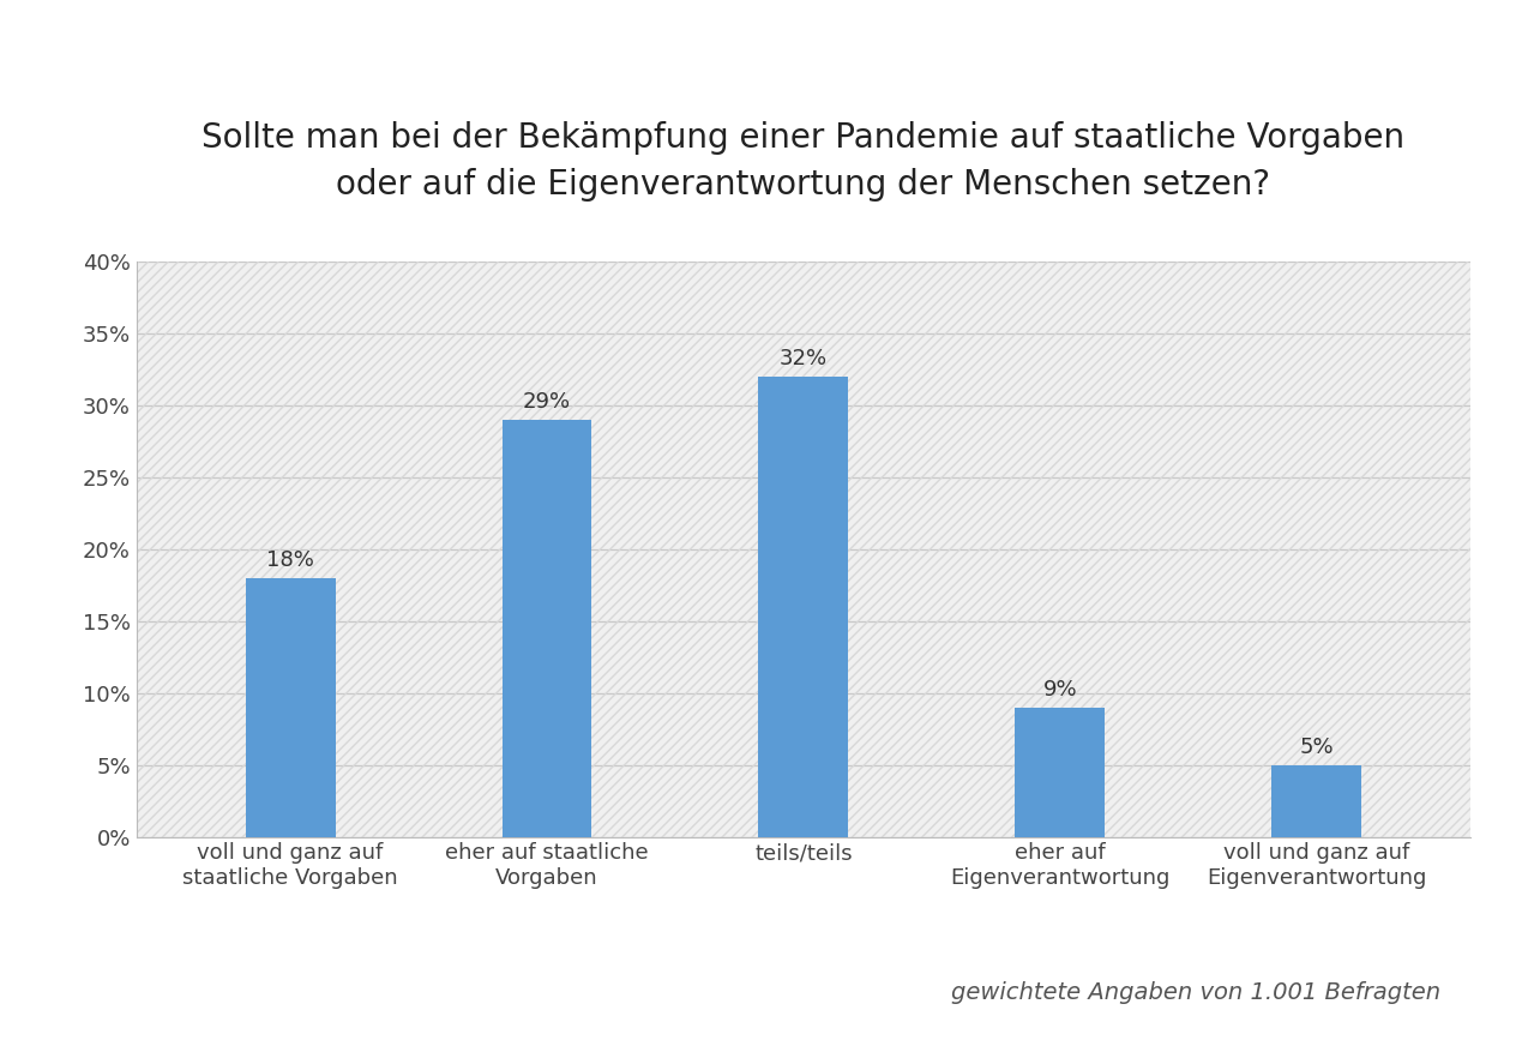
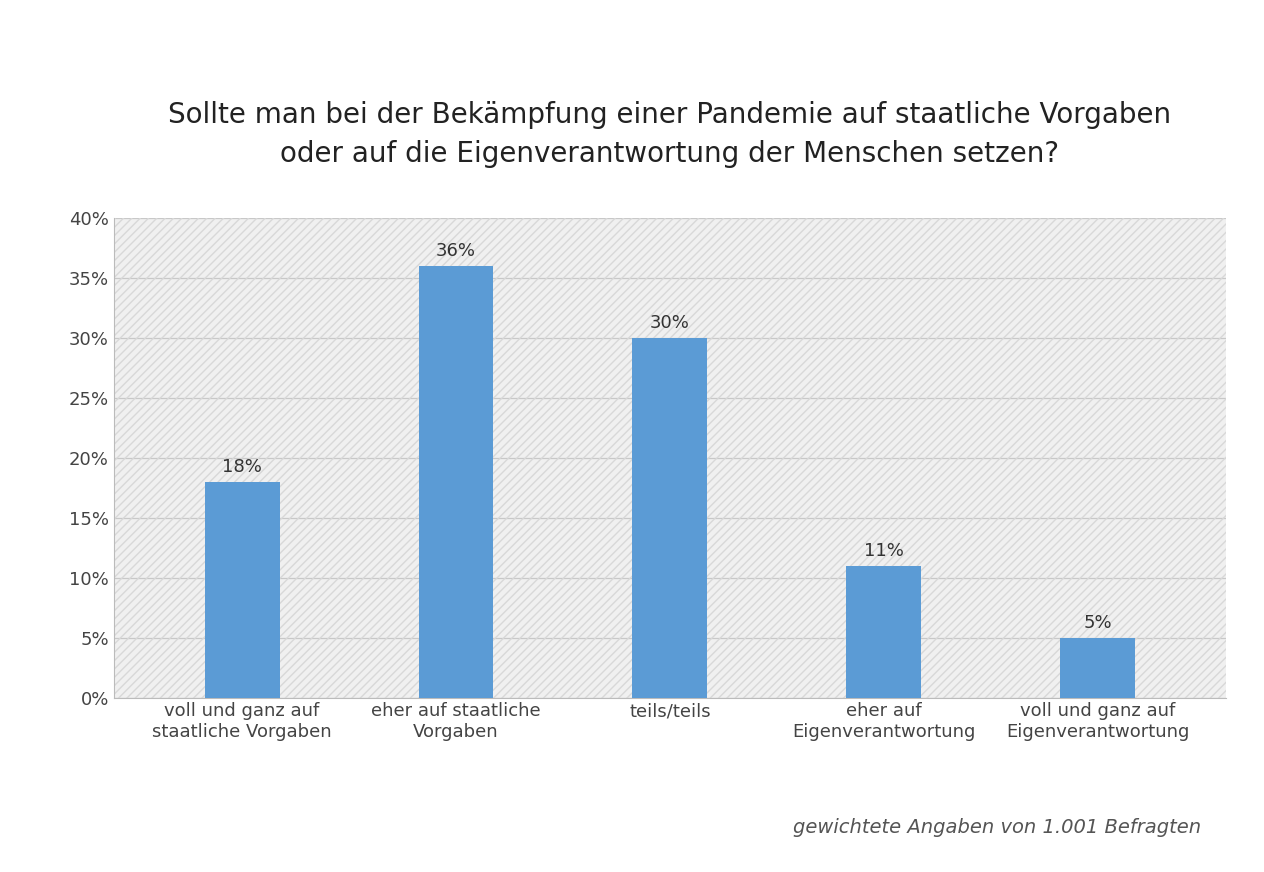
eher auf staatliche Vorgaben: 29% -> 36%
teils/teils: 32% -> 30%
eher auf Eigenverantwortung: 9% -> 11%
